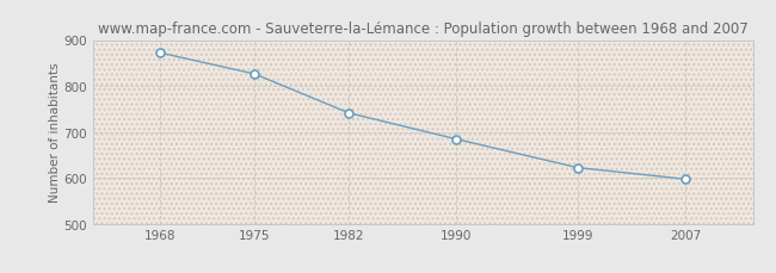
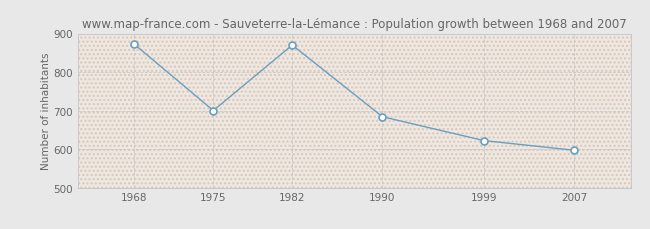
1975: 826 -> 700
1982: 741 -> 870
